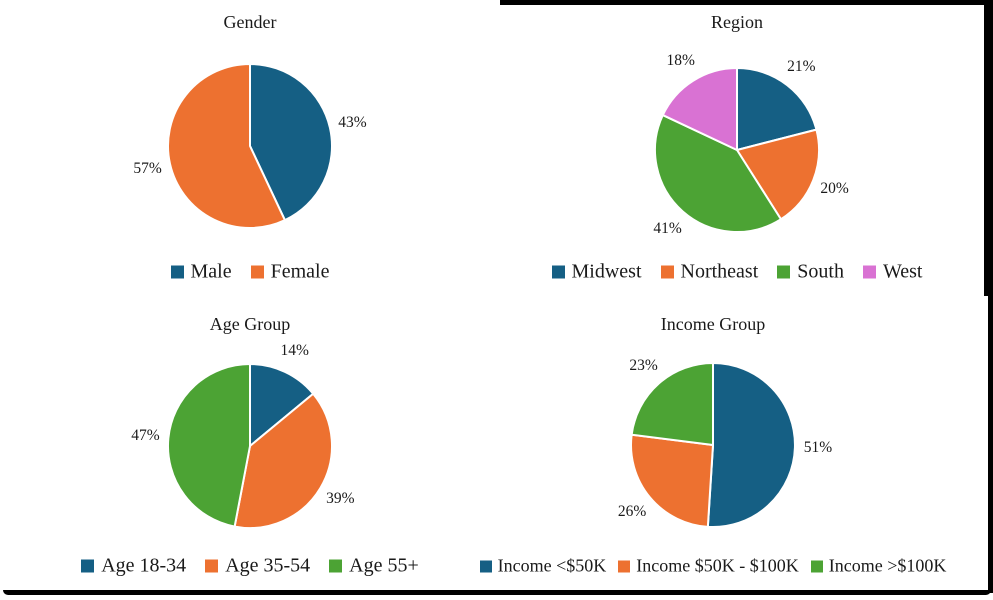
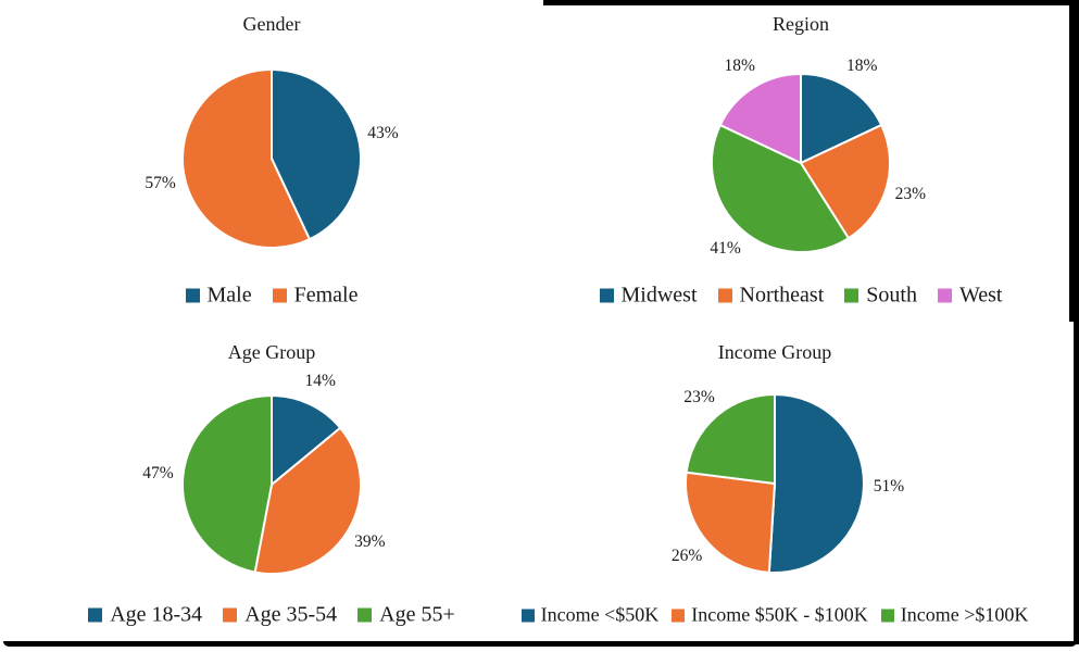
Region/Midwest: 21% -> 18%
Region/Northeast: 20% -> 23%
